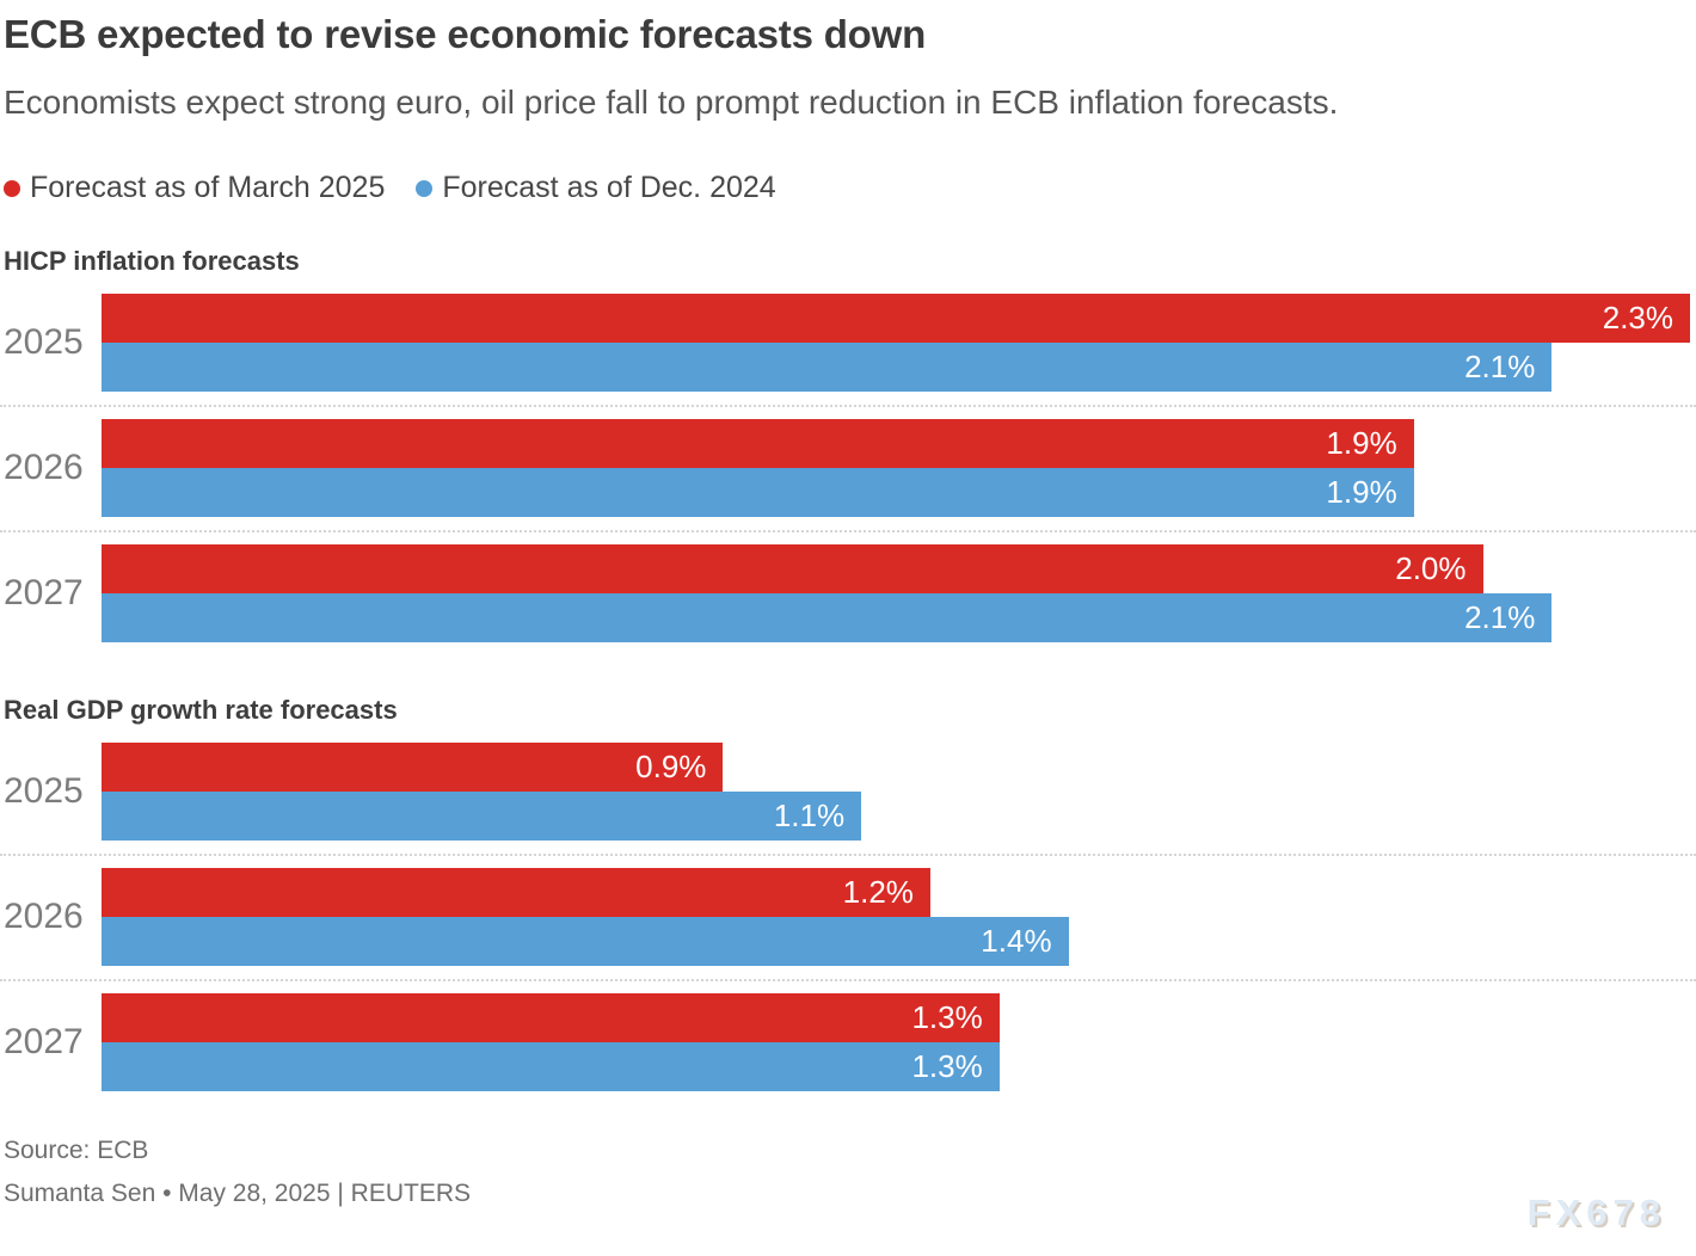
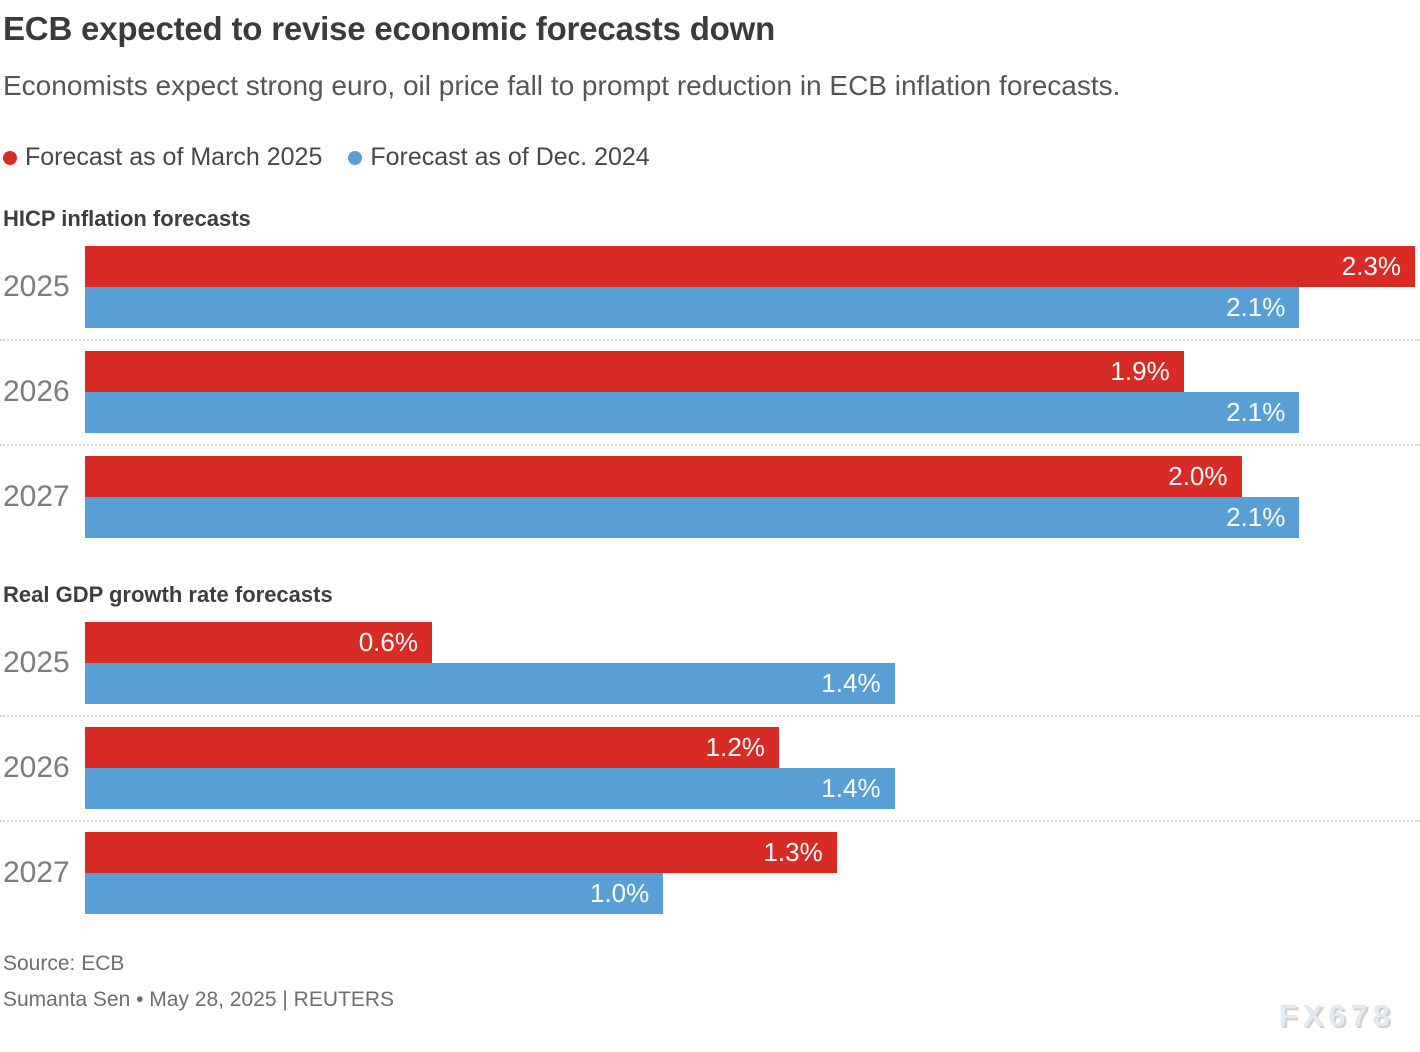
HICP inflation forecasts/Forecast as of Dec. 2024/2026: 1.9% -> 2.1%
Real GDP growth rate forecasts/Forecast as of March 2025/2025: 0.9% -> 0.6%
Real GDP growth rate forecasts/Forecast as of Dec. 2024/2025: 1.1% -> 1.4%
Real GDP growth rate forecasts/Forecast as of Dec. 2024/2027: 1.3% -> 1.0%
